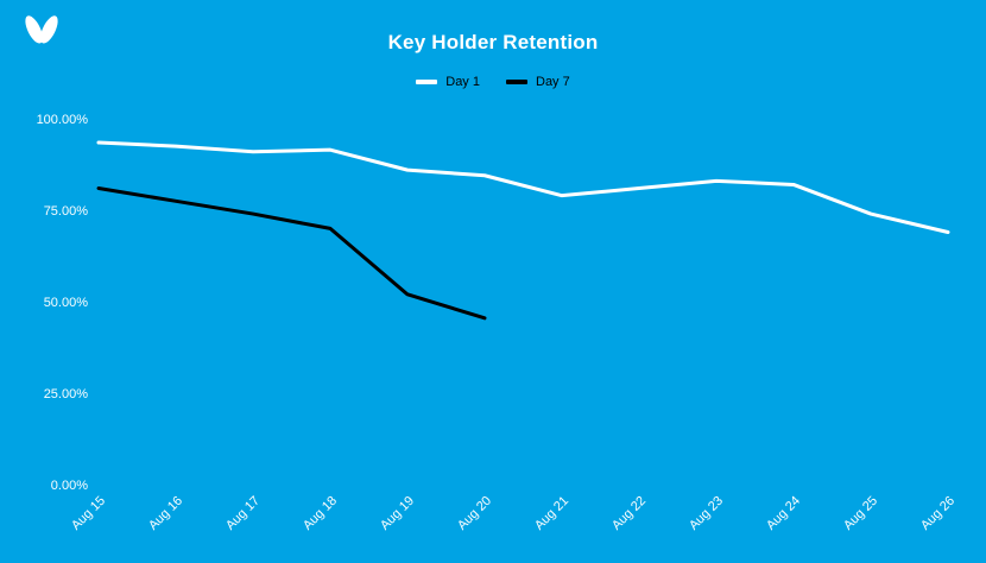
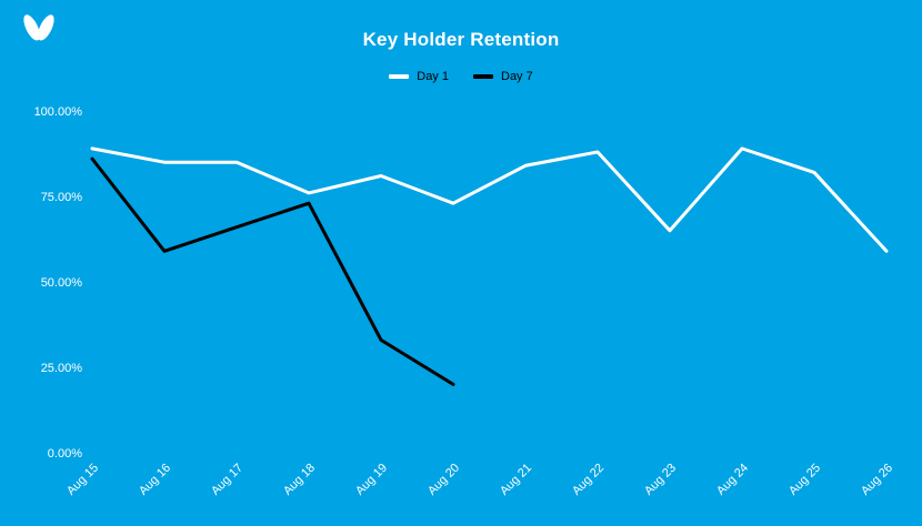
Day 1/Aug 15: 94% -> 89%
Day 7/Aug 15: 81% -> 86%
Day 1/Aug 16: 92% -> 85%
Day 7/Aug 16: 78% -> 59%
Day 1/Aug 17: 91% -> 85%
Day 7/Aug 17: 74% -> 66%
Day 1/Aug 18: 92% -> 76%
Day 7/Aug 18: 70% -> 73%
Day 1/Aug 19: 86% -> 81%
Day 7/Aug 19: 52% -> 33%
Day 1/Aug 20: 84% -> 73%
Day 7/Aug 20: 46% -> 20%
Day 1/Aug 21: 79% -> 84%
Day 1/Aug 22: 81% -> 88%
Day 1/Aug 23: 83% -> 65%
Day 1/Aug 24: 82% -> 89%
Day 1/Aug 25: 74% -> 82%
Day 1/Aug 26: 69% -> 59%
